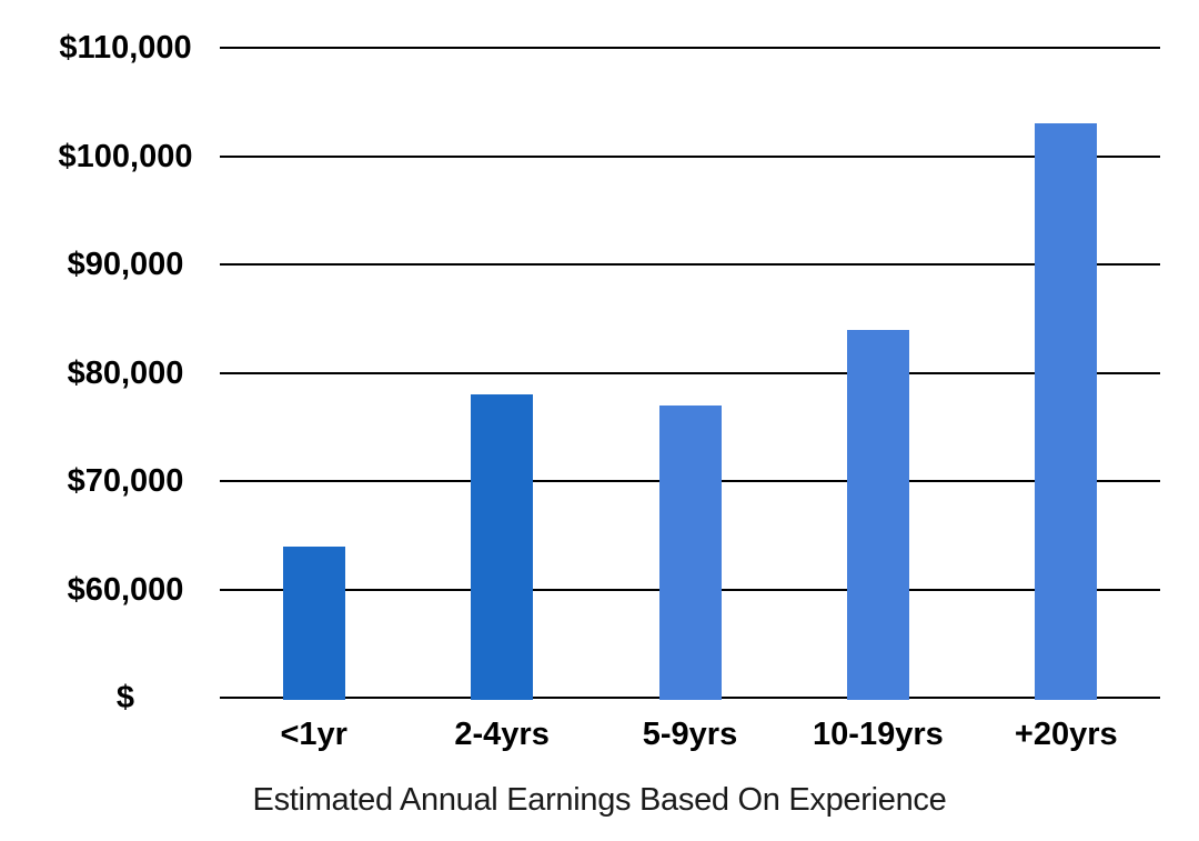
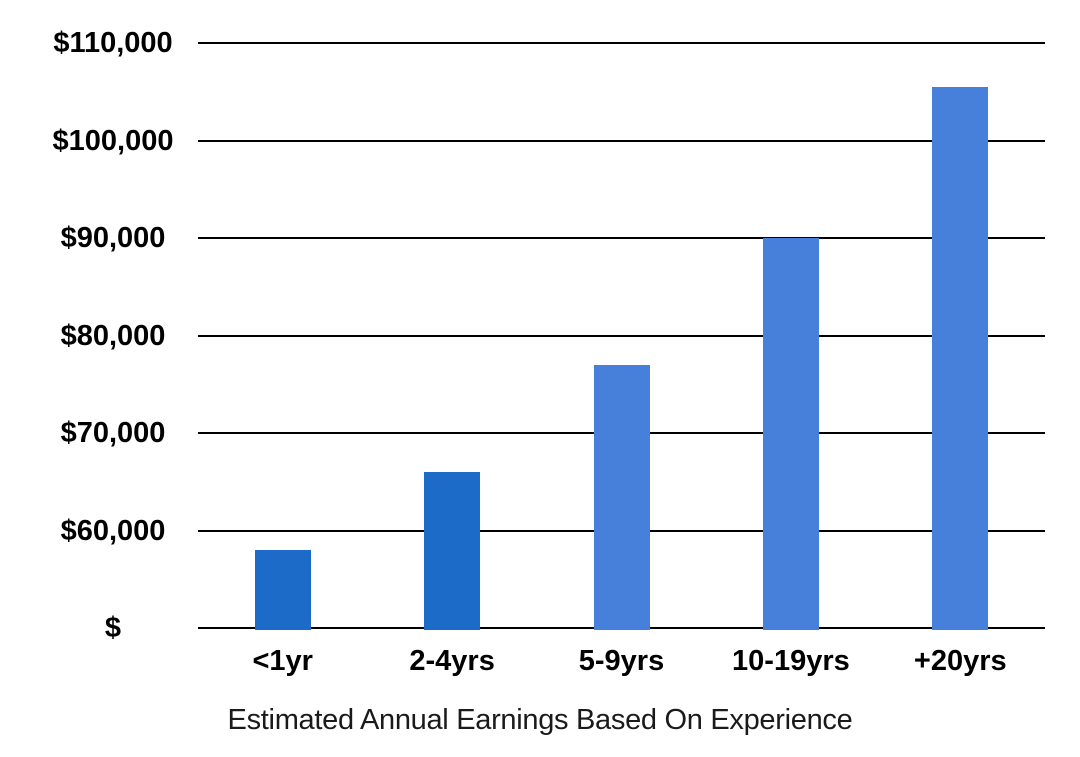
<1yr: $64000 -> $58000
2-4yrs: $78000 -> $66000
10-19yrs: $84000 -> $90000
+20yrs: $103000 -> $106000
